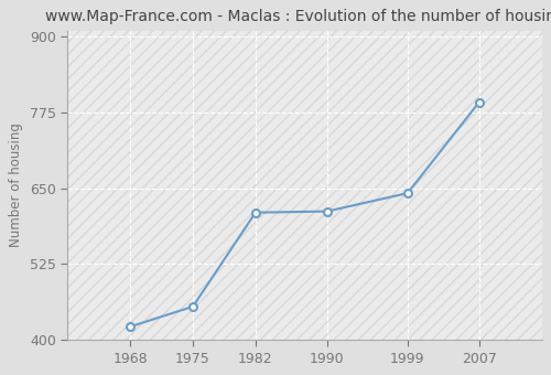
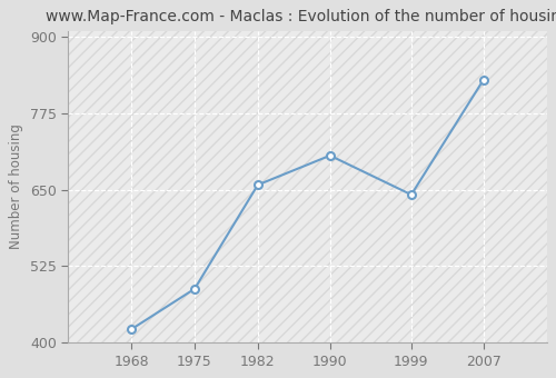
1975: 455 -> 488
1982: 610 -> 658
1990: 612 -> 706
2007: 792 -> 830
